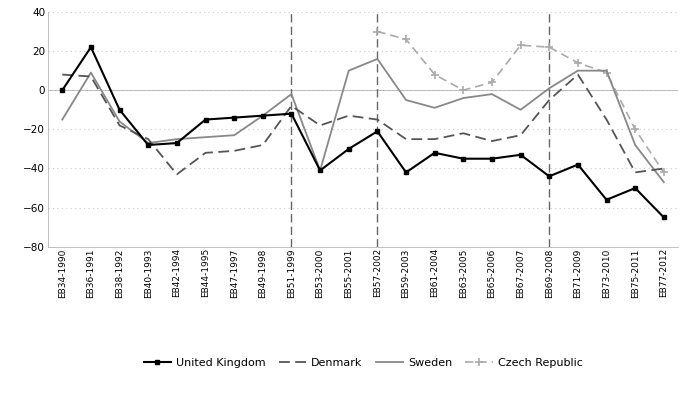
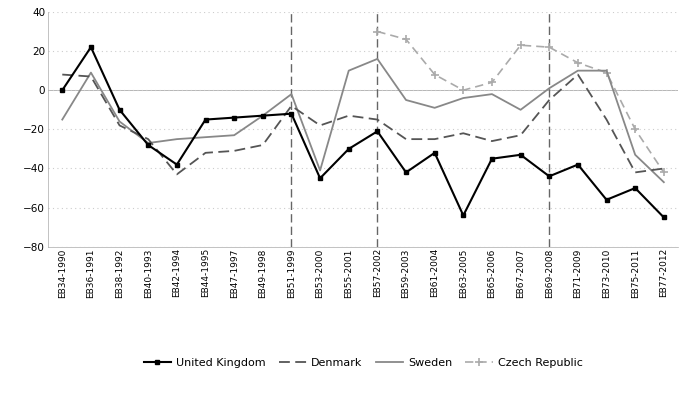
United Kingdom/EB42-1994: -27 -> -38
United Kingdom/EB53-2000: -41 -> -45
United Kingdom/EB63-2005: -35 -> -64
Sweden/EB75-2011: -28 -> -33
